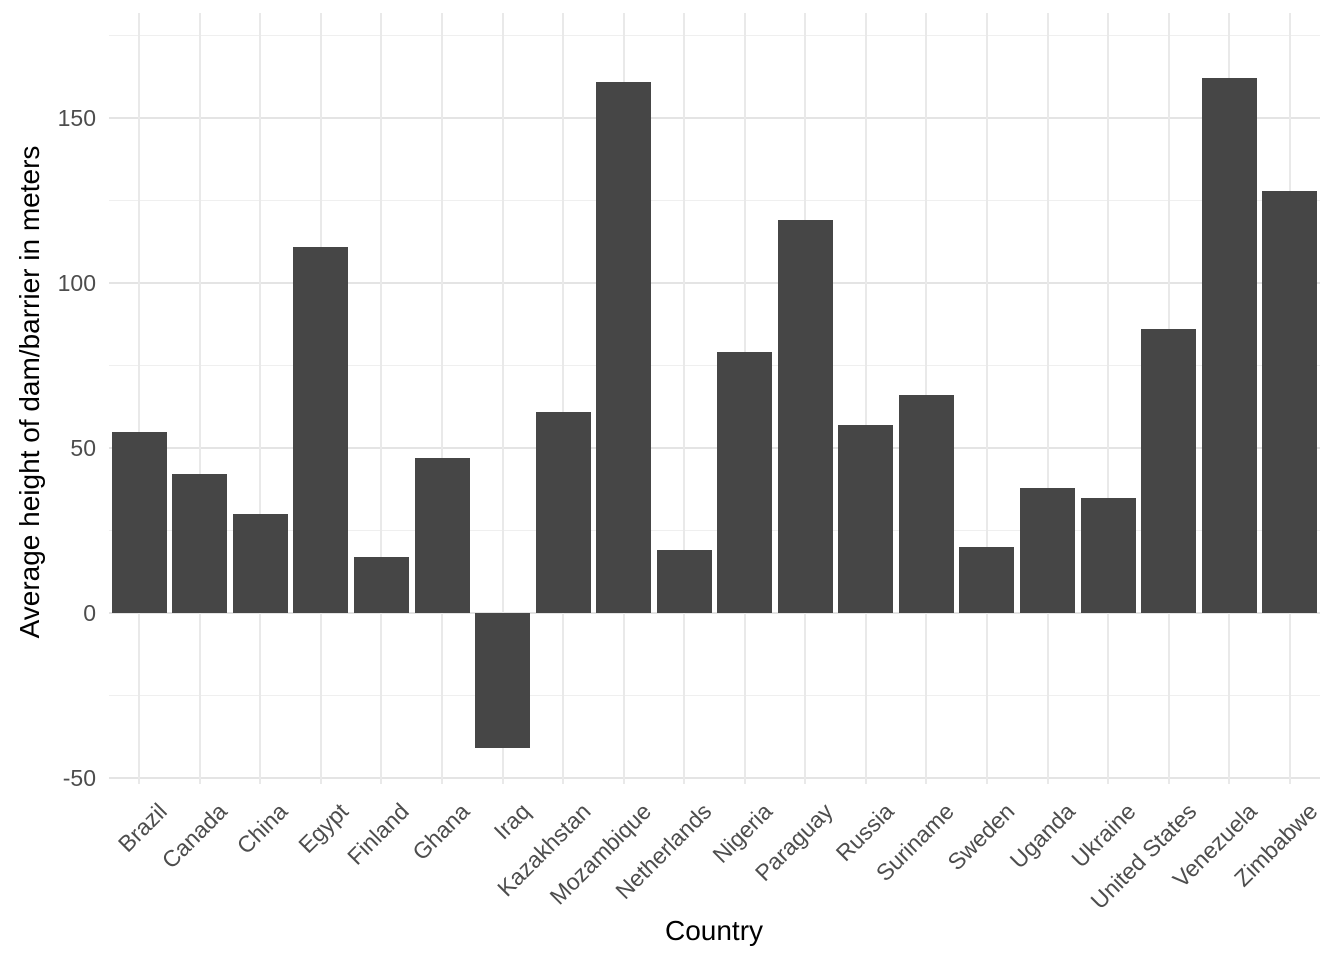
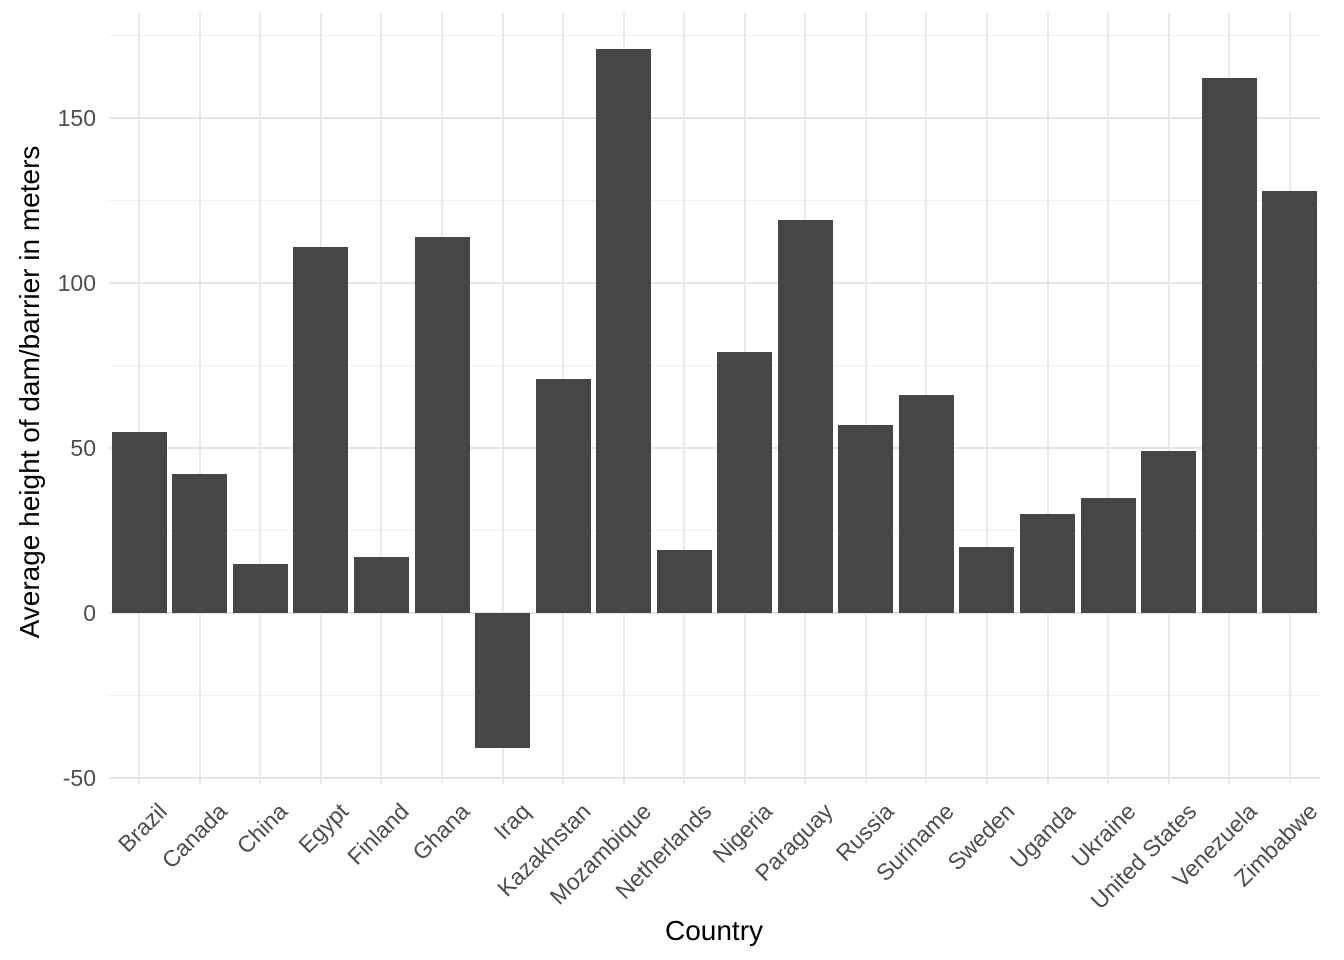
China: 30 -> 15
Ghana: 47 -> 114
Kazakhstan: 61 -> 71
Mozambique: 161 -> 171
Uganda: 38 -> 30
United States: 86 -> 49
